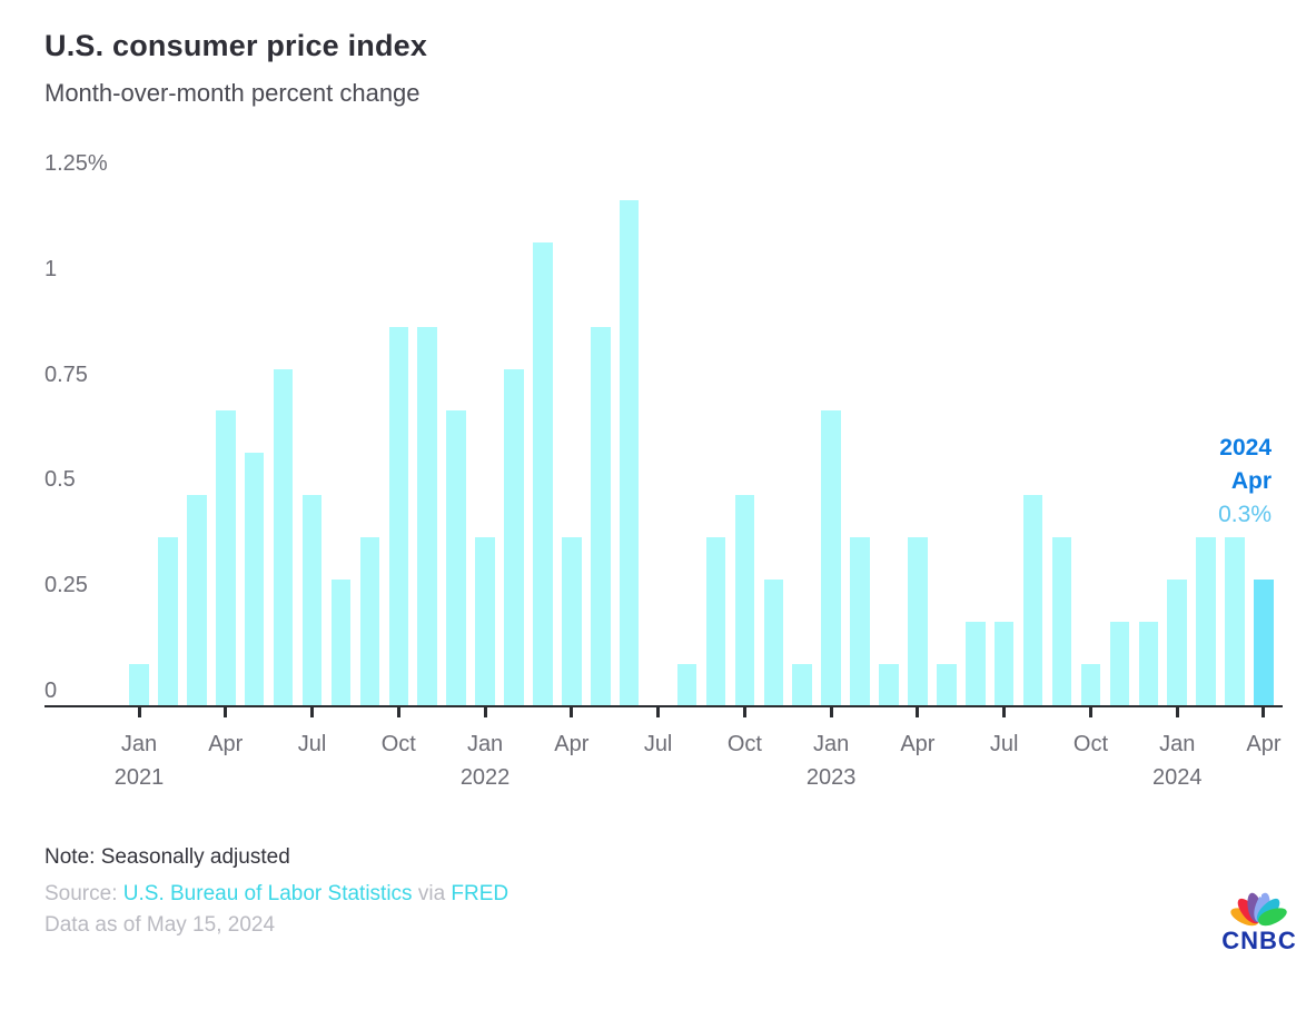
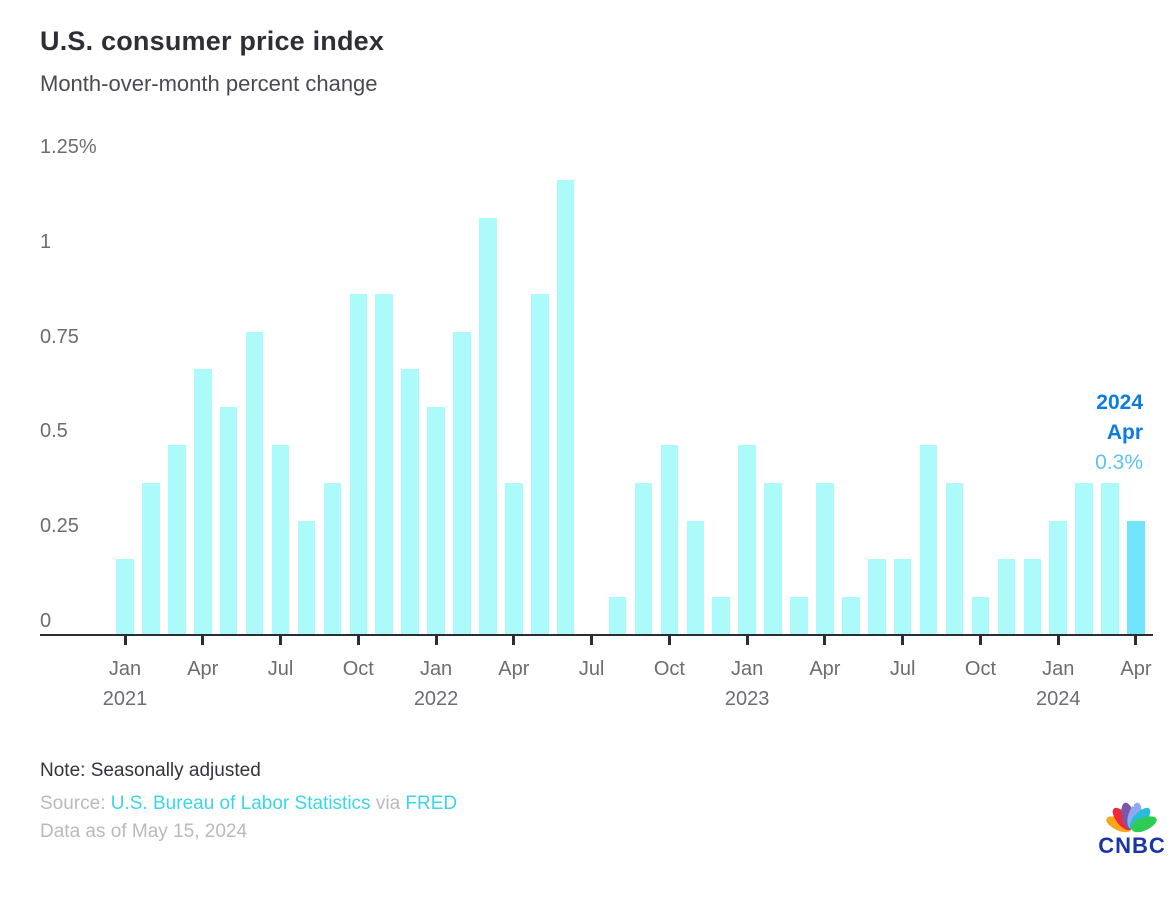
Jan 2021: 0.1% -> 0.2%
Jan 2022: 0.4% -> 0.6%
Jan 2023: 0.7% -> 0.5%
